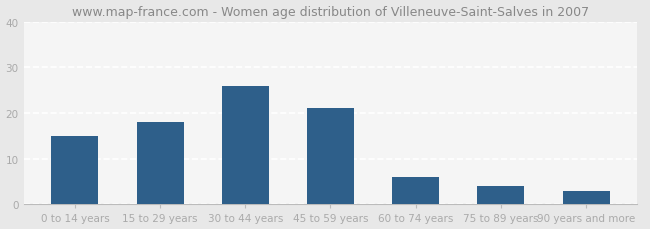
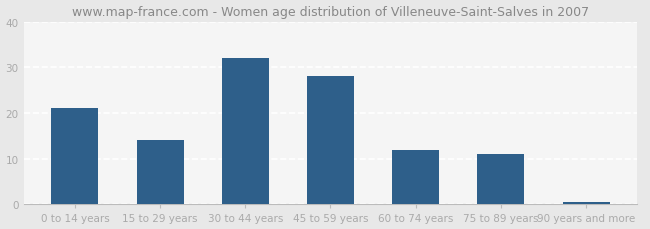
0 to 14 years: 15.0 -> 21.0
15 to 29 years: 18.0 -> 14.0
30 to 44 years: 26.0 -> 32.0
45 to 59 years: 21.0 -> 28.0
60 to 74 years: 6.0 -> 12.0
75 to 89 years: 4.0 -> 11.0
90 years and more: 3.0 -> 0.5
